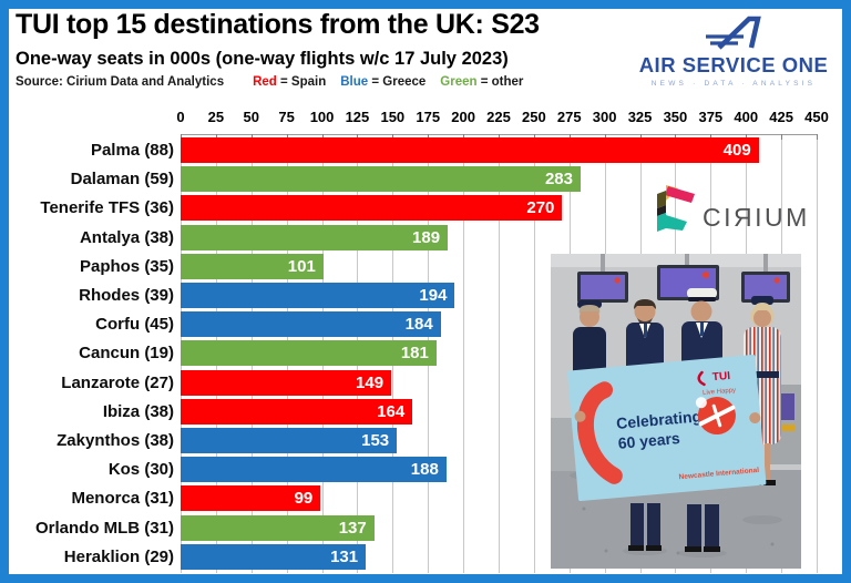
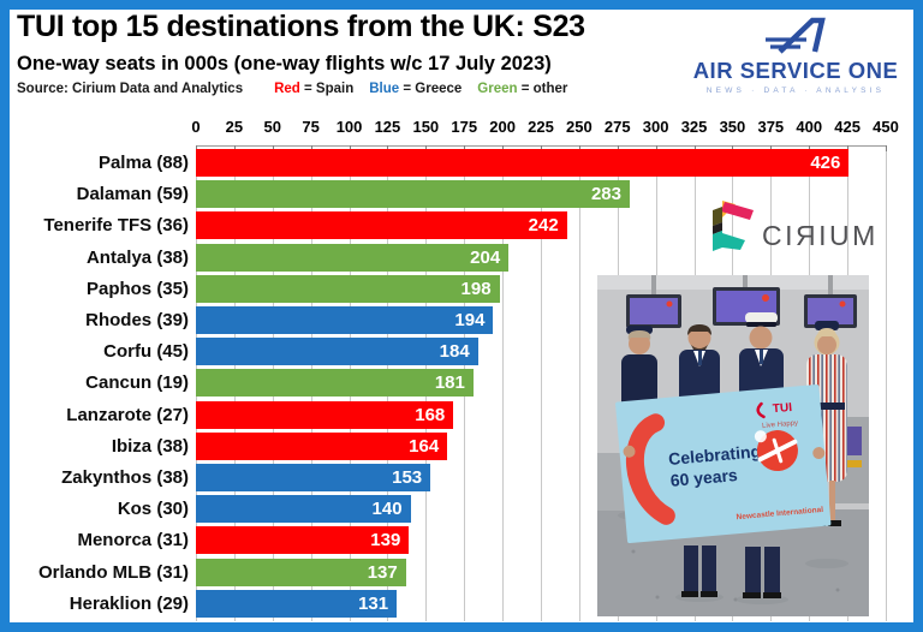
Palma (88): 409 -> 426
Tenerife TFS (36): 270 -> 242
Antalya (38): 189 -> 204
Paphos (35): 101 -> 198
Lanzarote (27): 149 -> 168
Kos (30): 188 -> 140
Menorca (31): 99 -> 139
